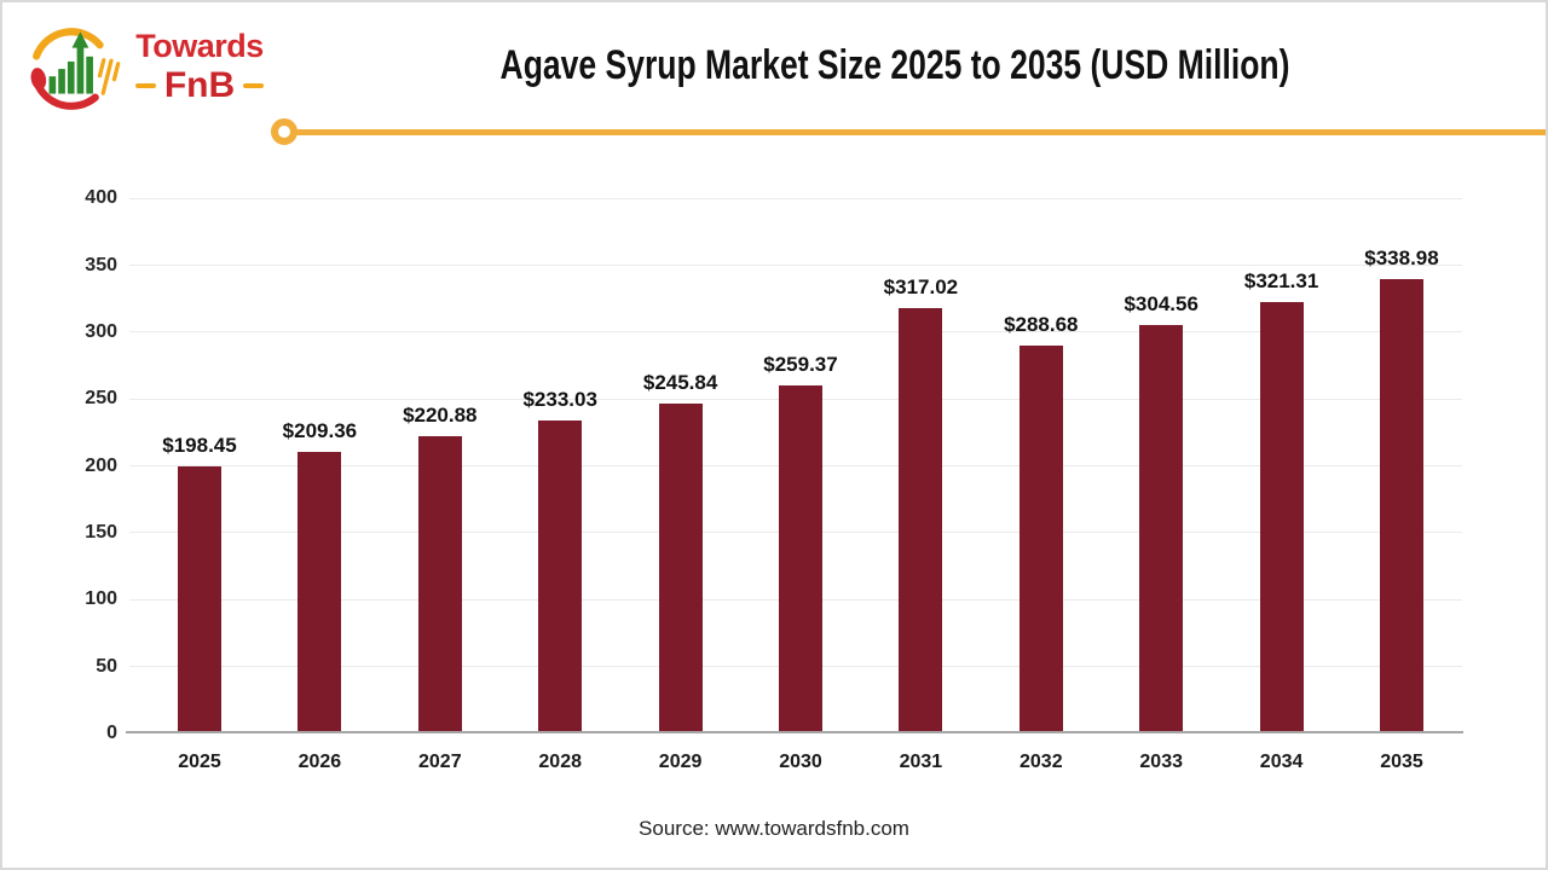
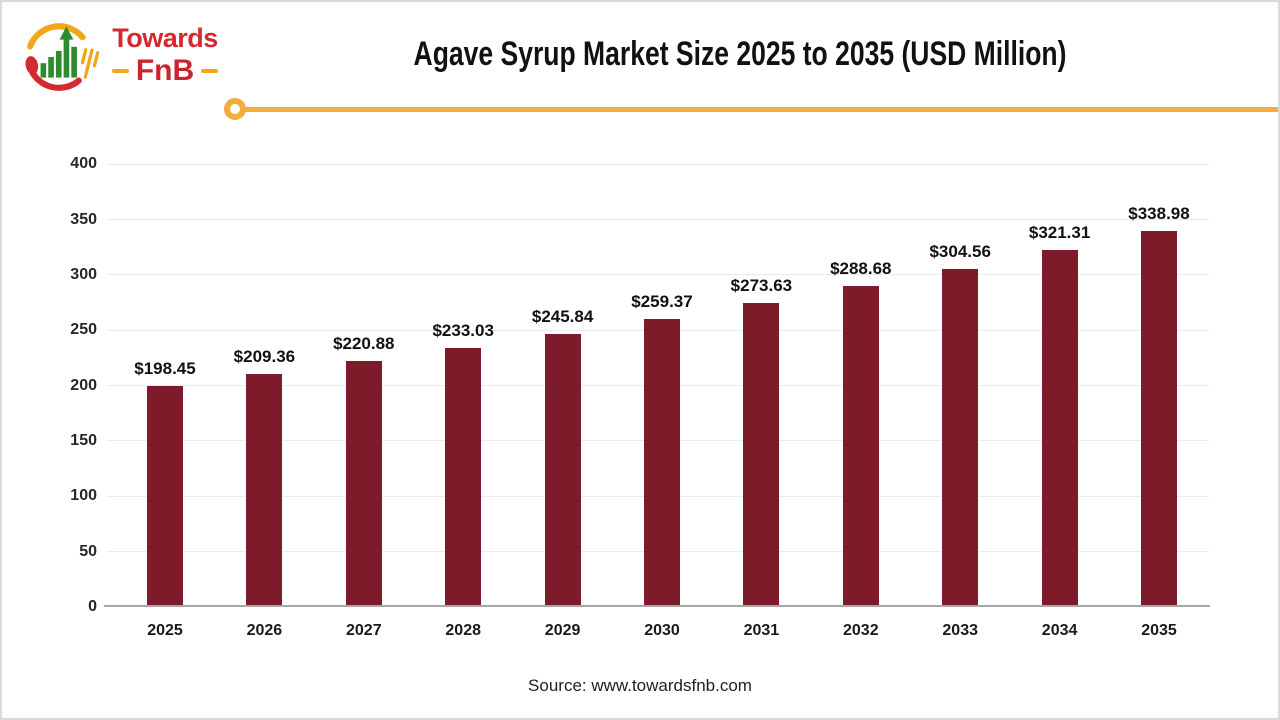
2031: $317.02 -> $273.63
